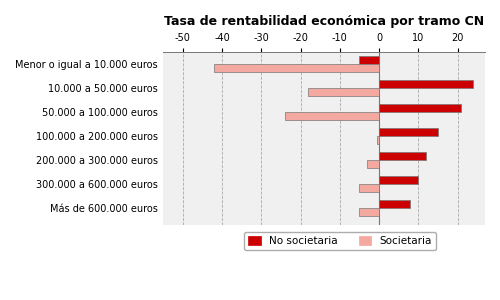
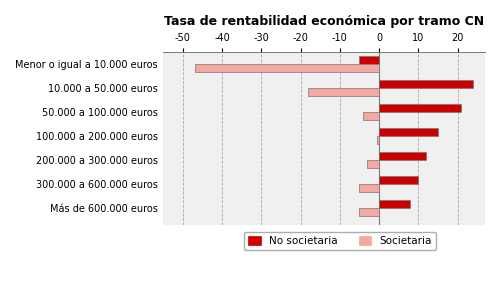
Societaria/Menor o igual a 10.000 euros: -42.0 -> -47.0
Societaria/50.000 a 100.000 euros: -24.0 -> -4.0
